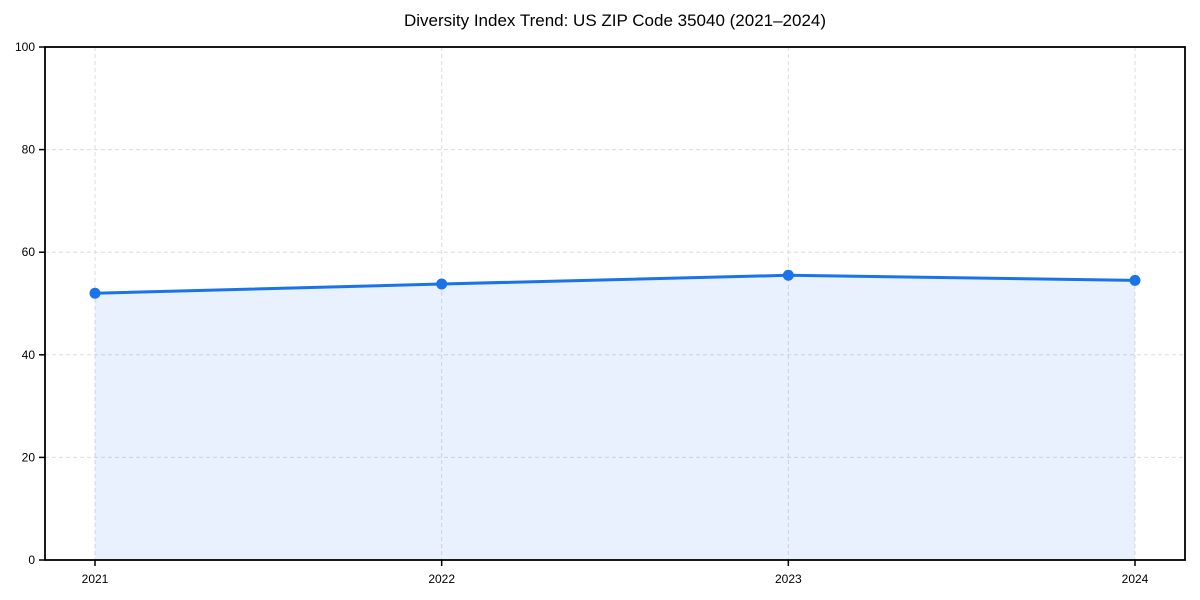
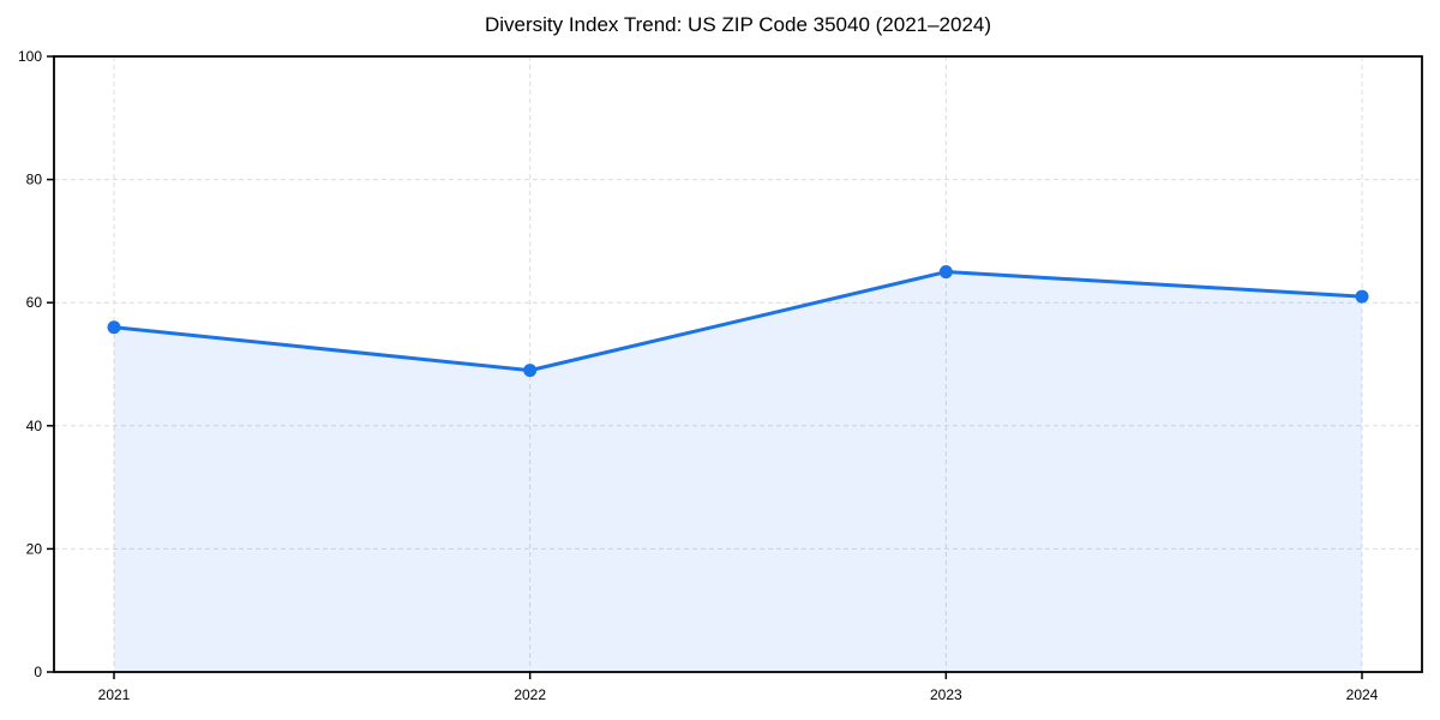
2021: 52 -> 56
2022: 54 -> 49
2023: 56 -> 65
2024: 54 -> 61
